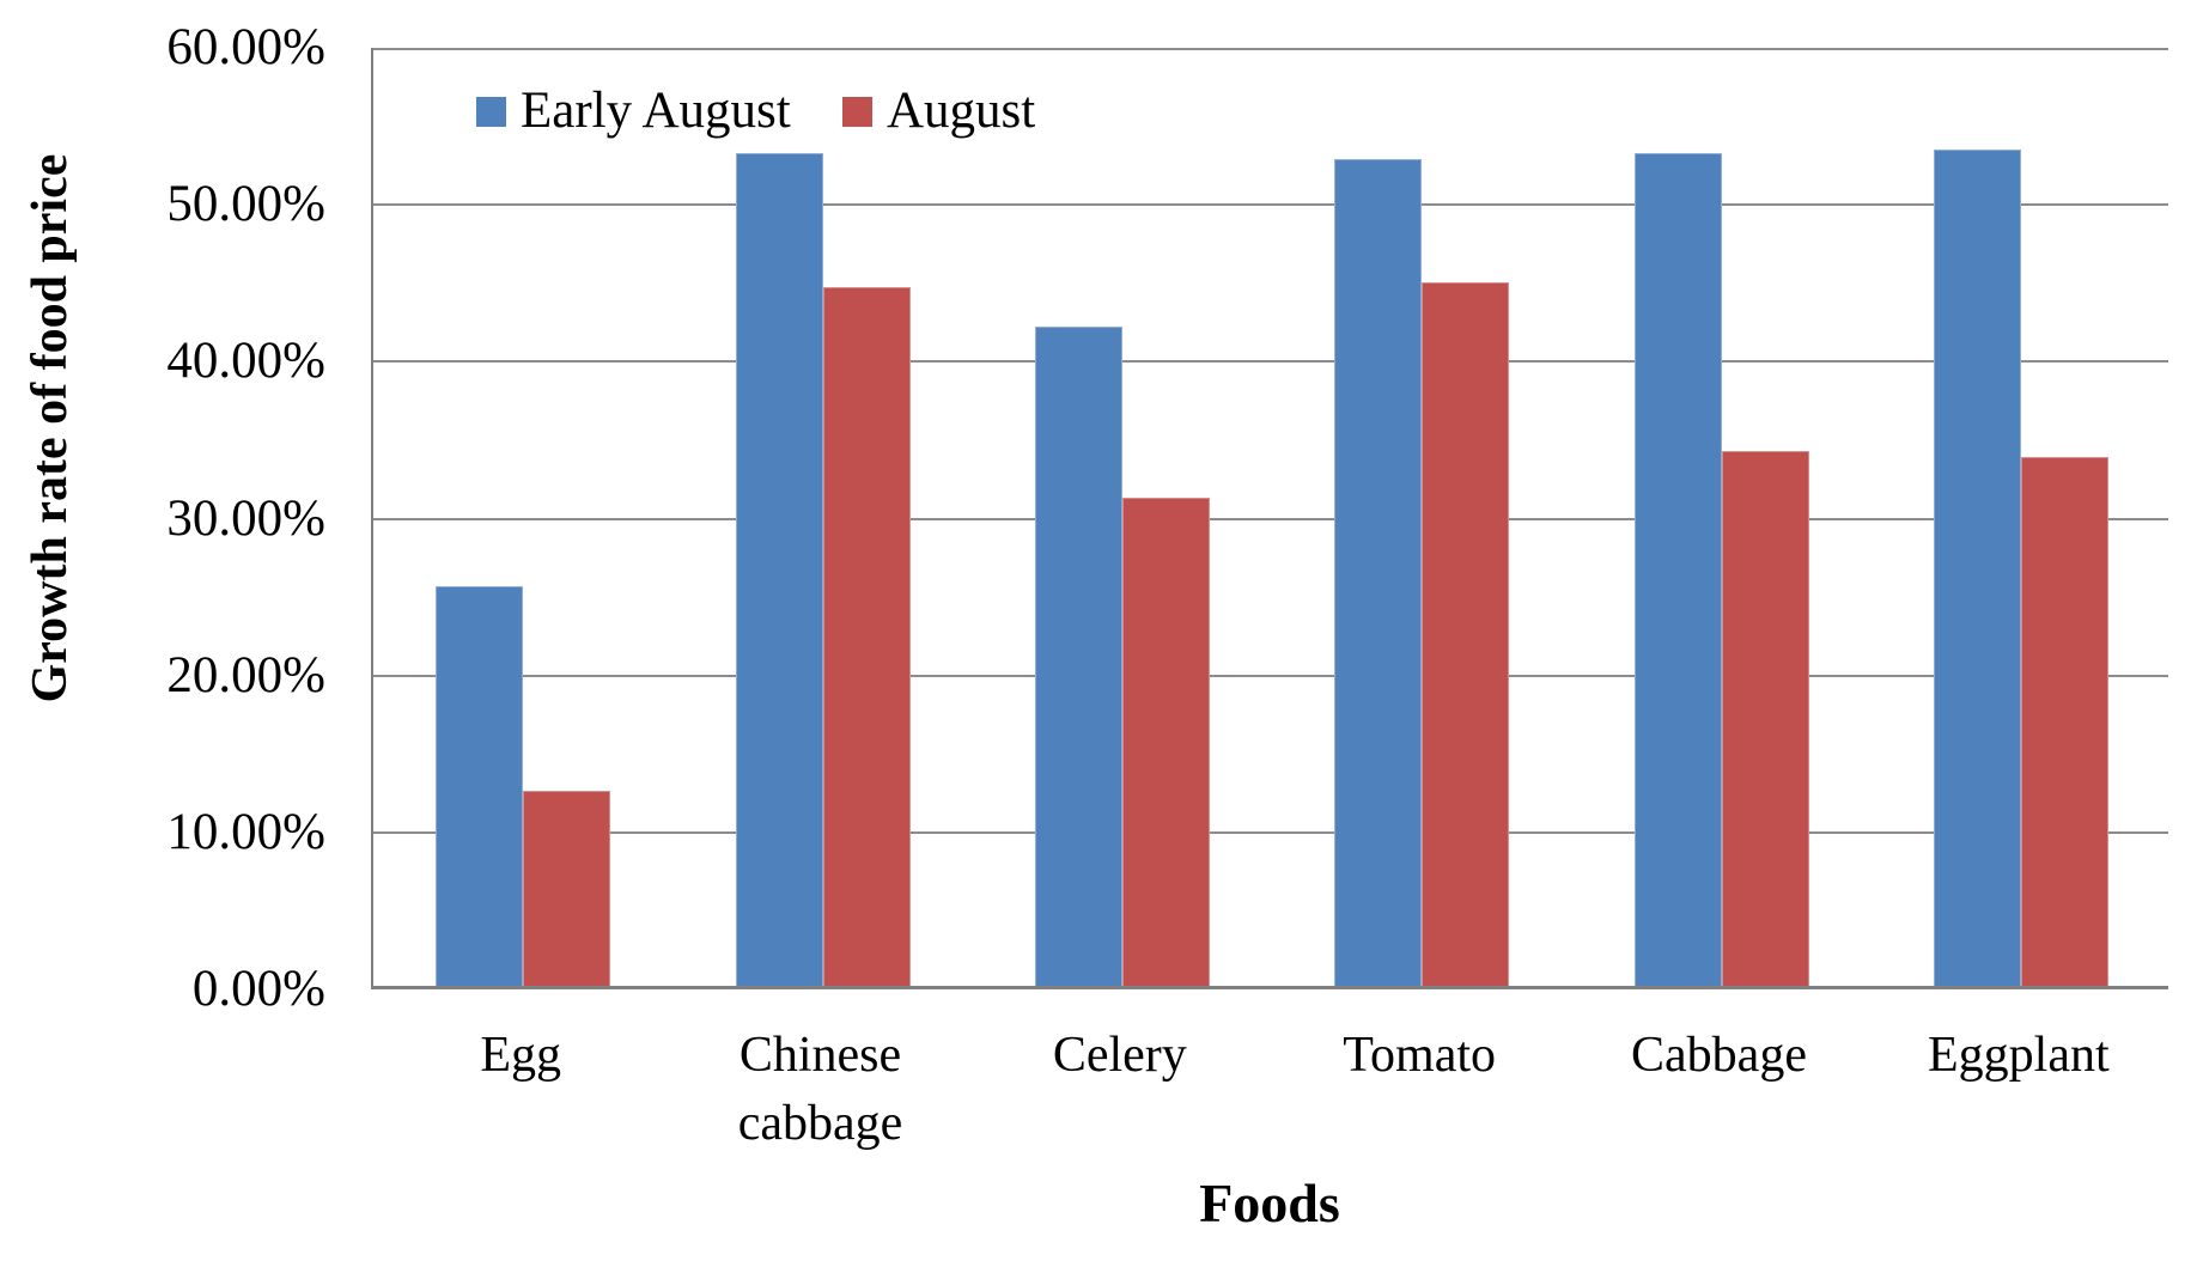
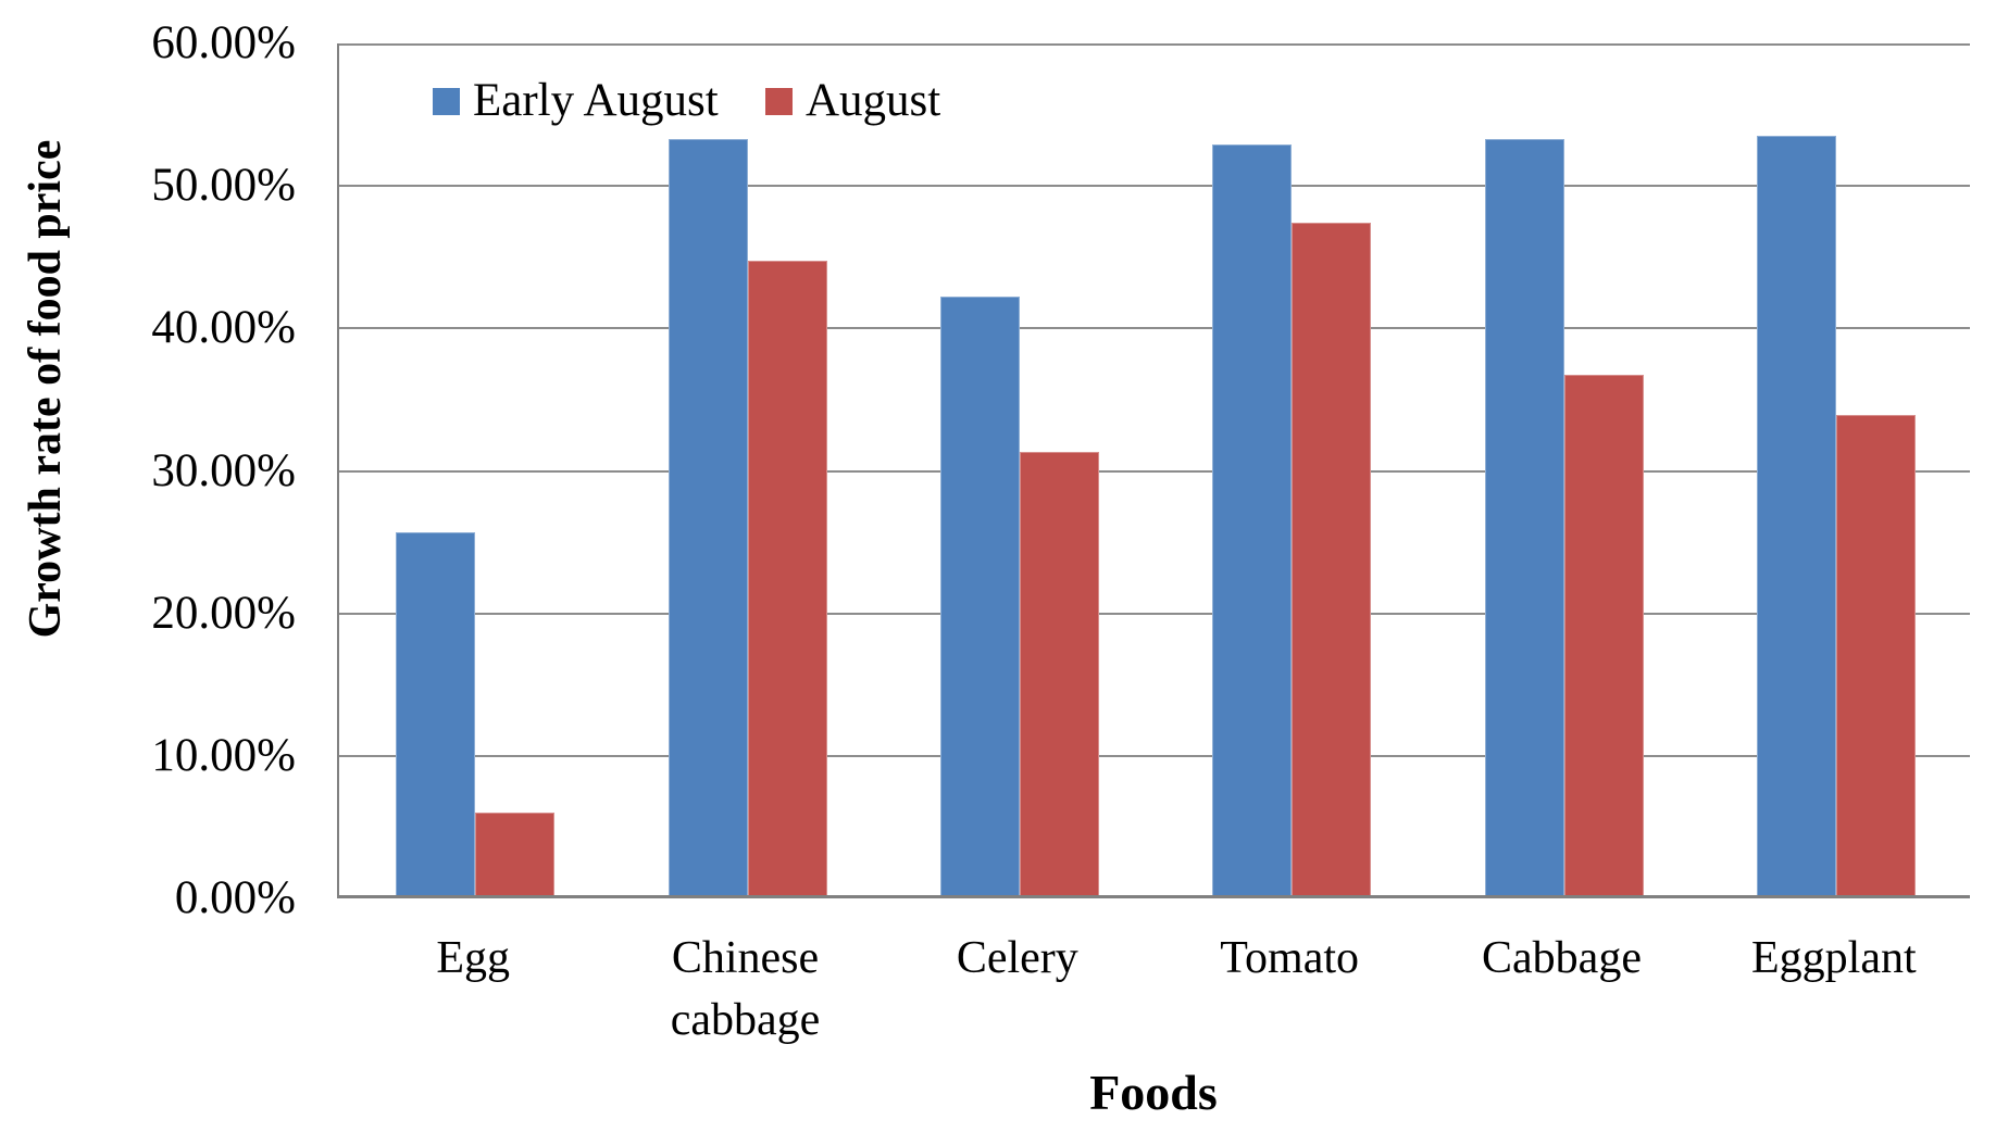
August/Egg: 12.4% -> 5.8%
August/Tomato: 44.8% -> 47.2%
August/Cabbage: 34.1% -> 36.5%
